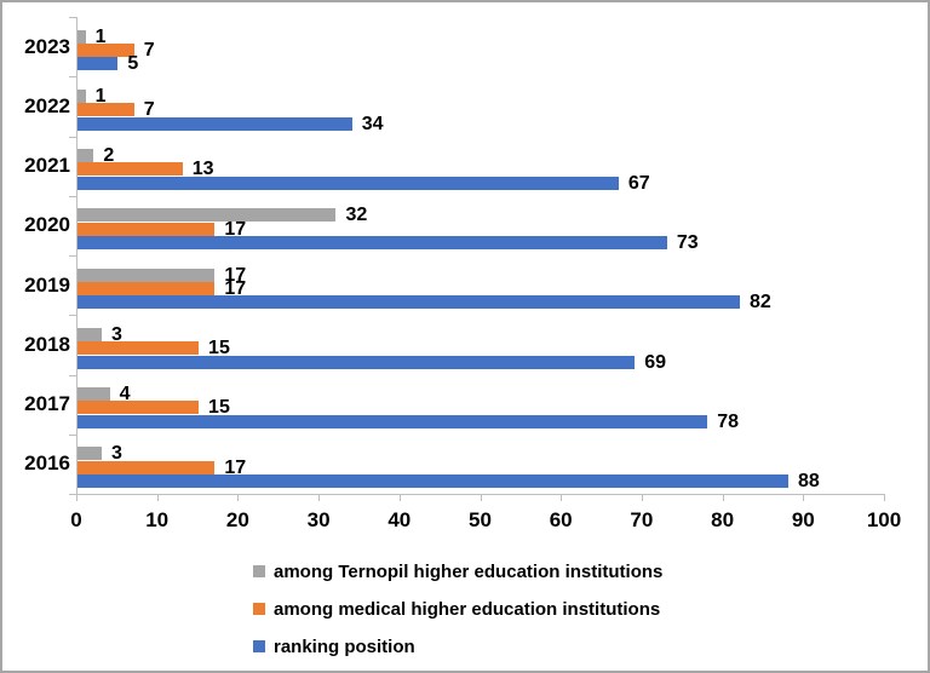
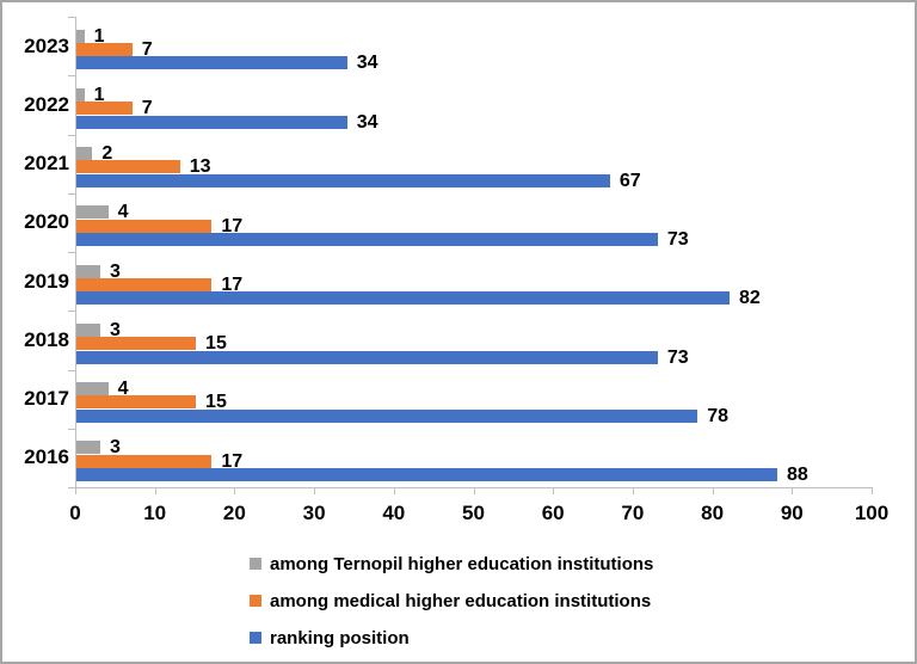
ranking position/2023: 5 -> 34
among Ternopil higher education institutions/2020: 32 -> 4
among Ternopil higher education institutions/2019: 17 -> 3
ranking position/2018: 69 -> 73
